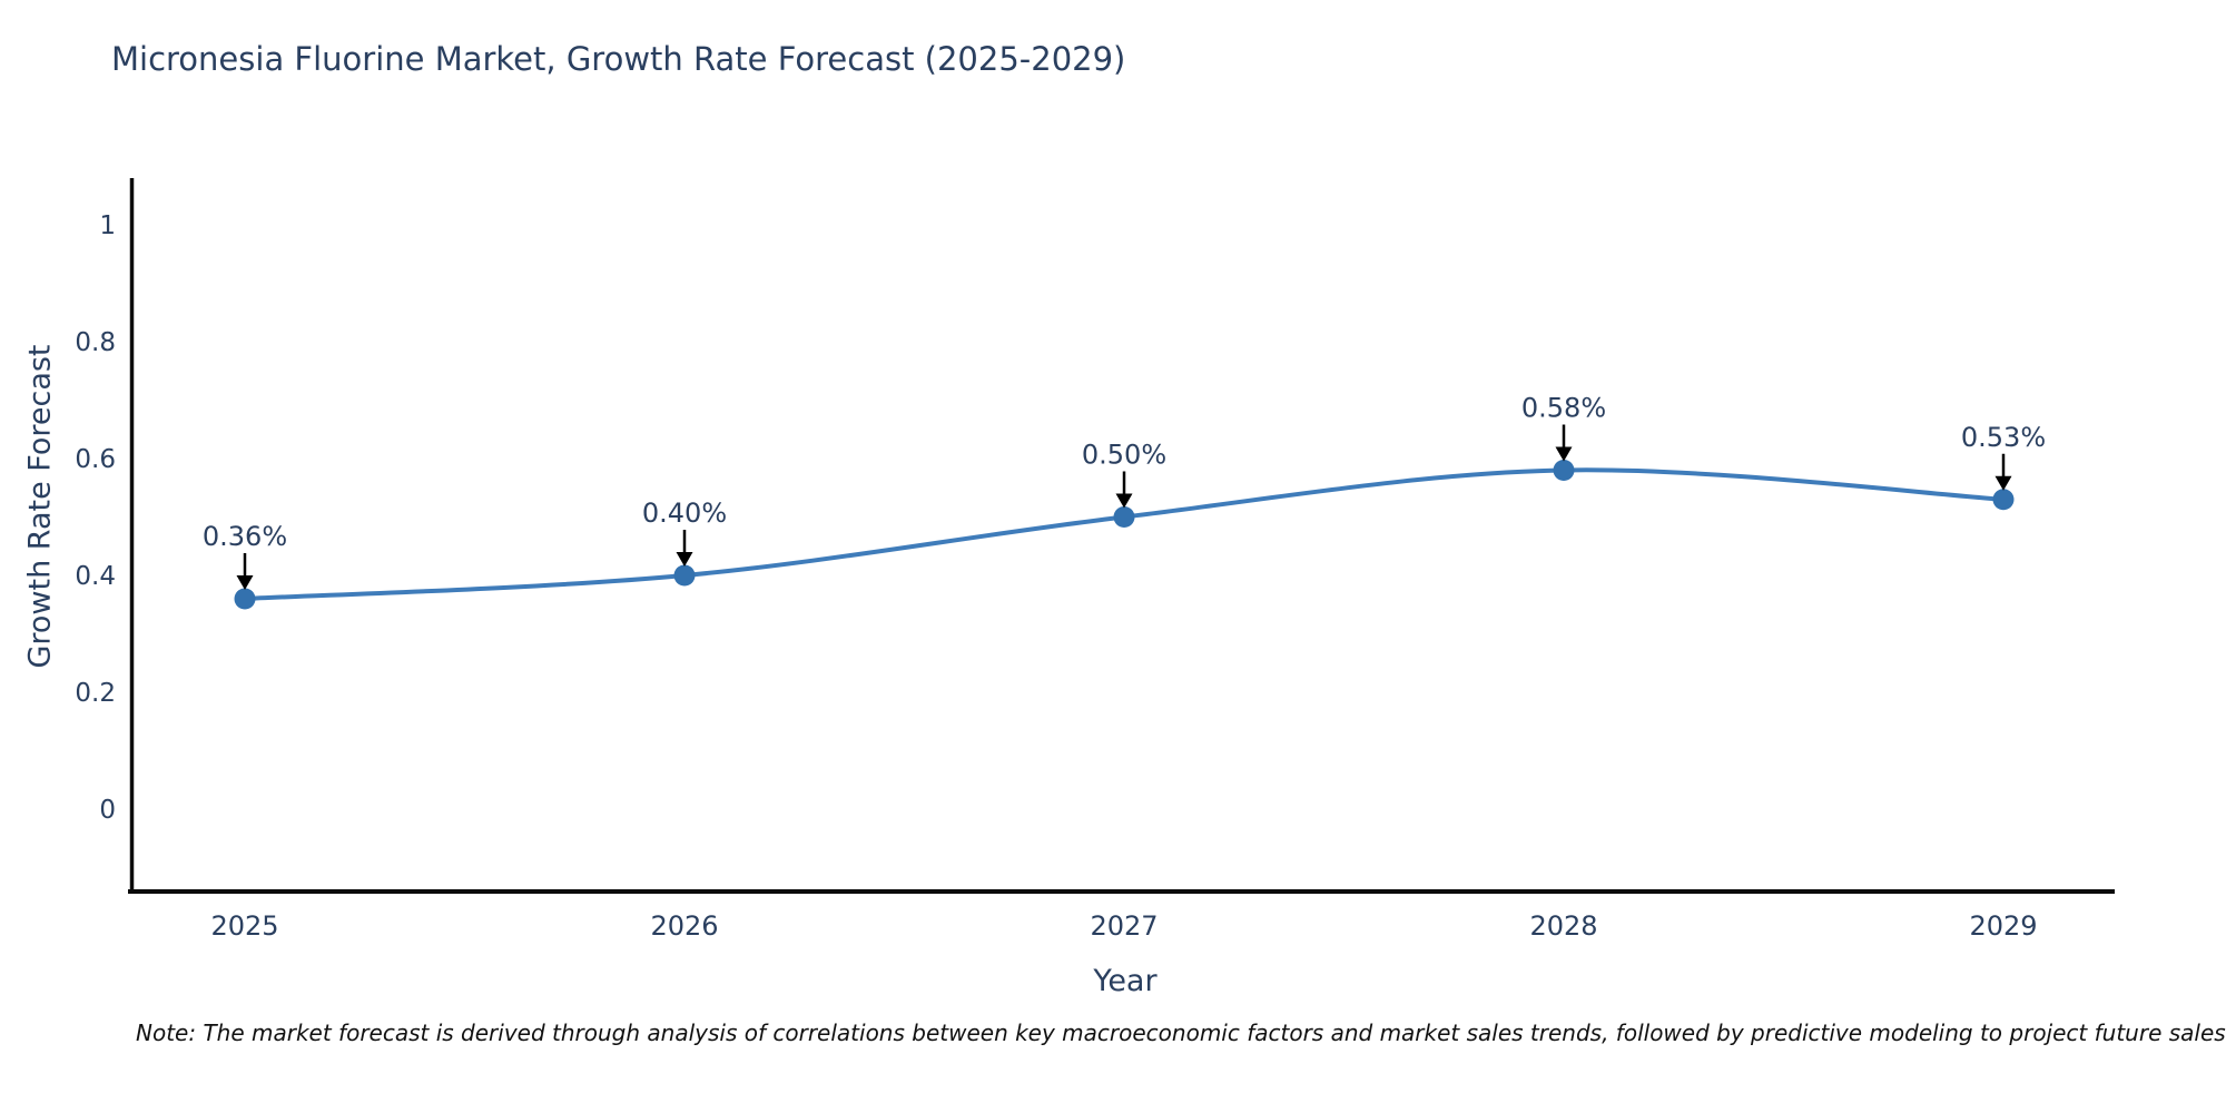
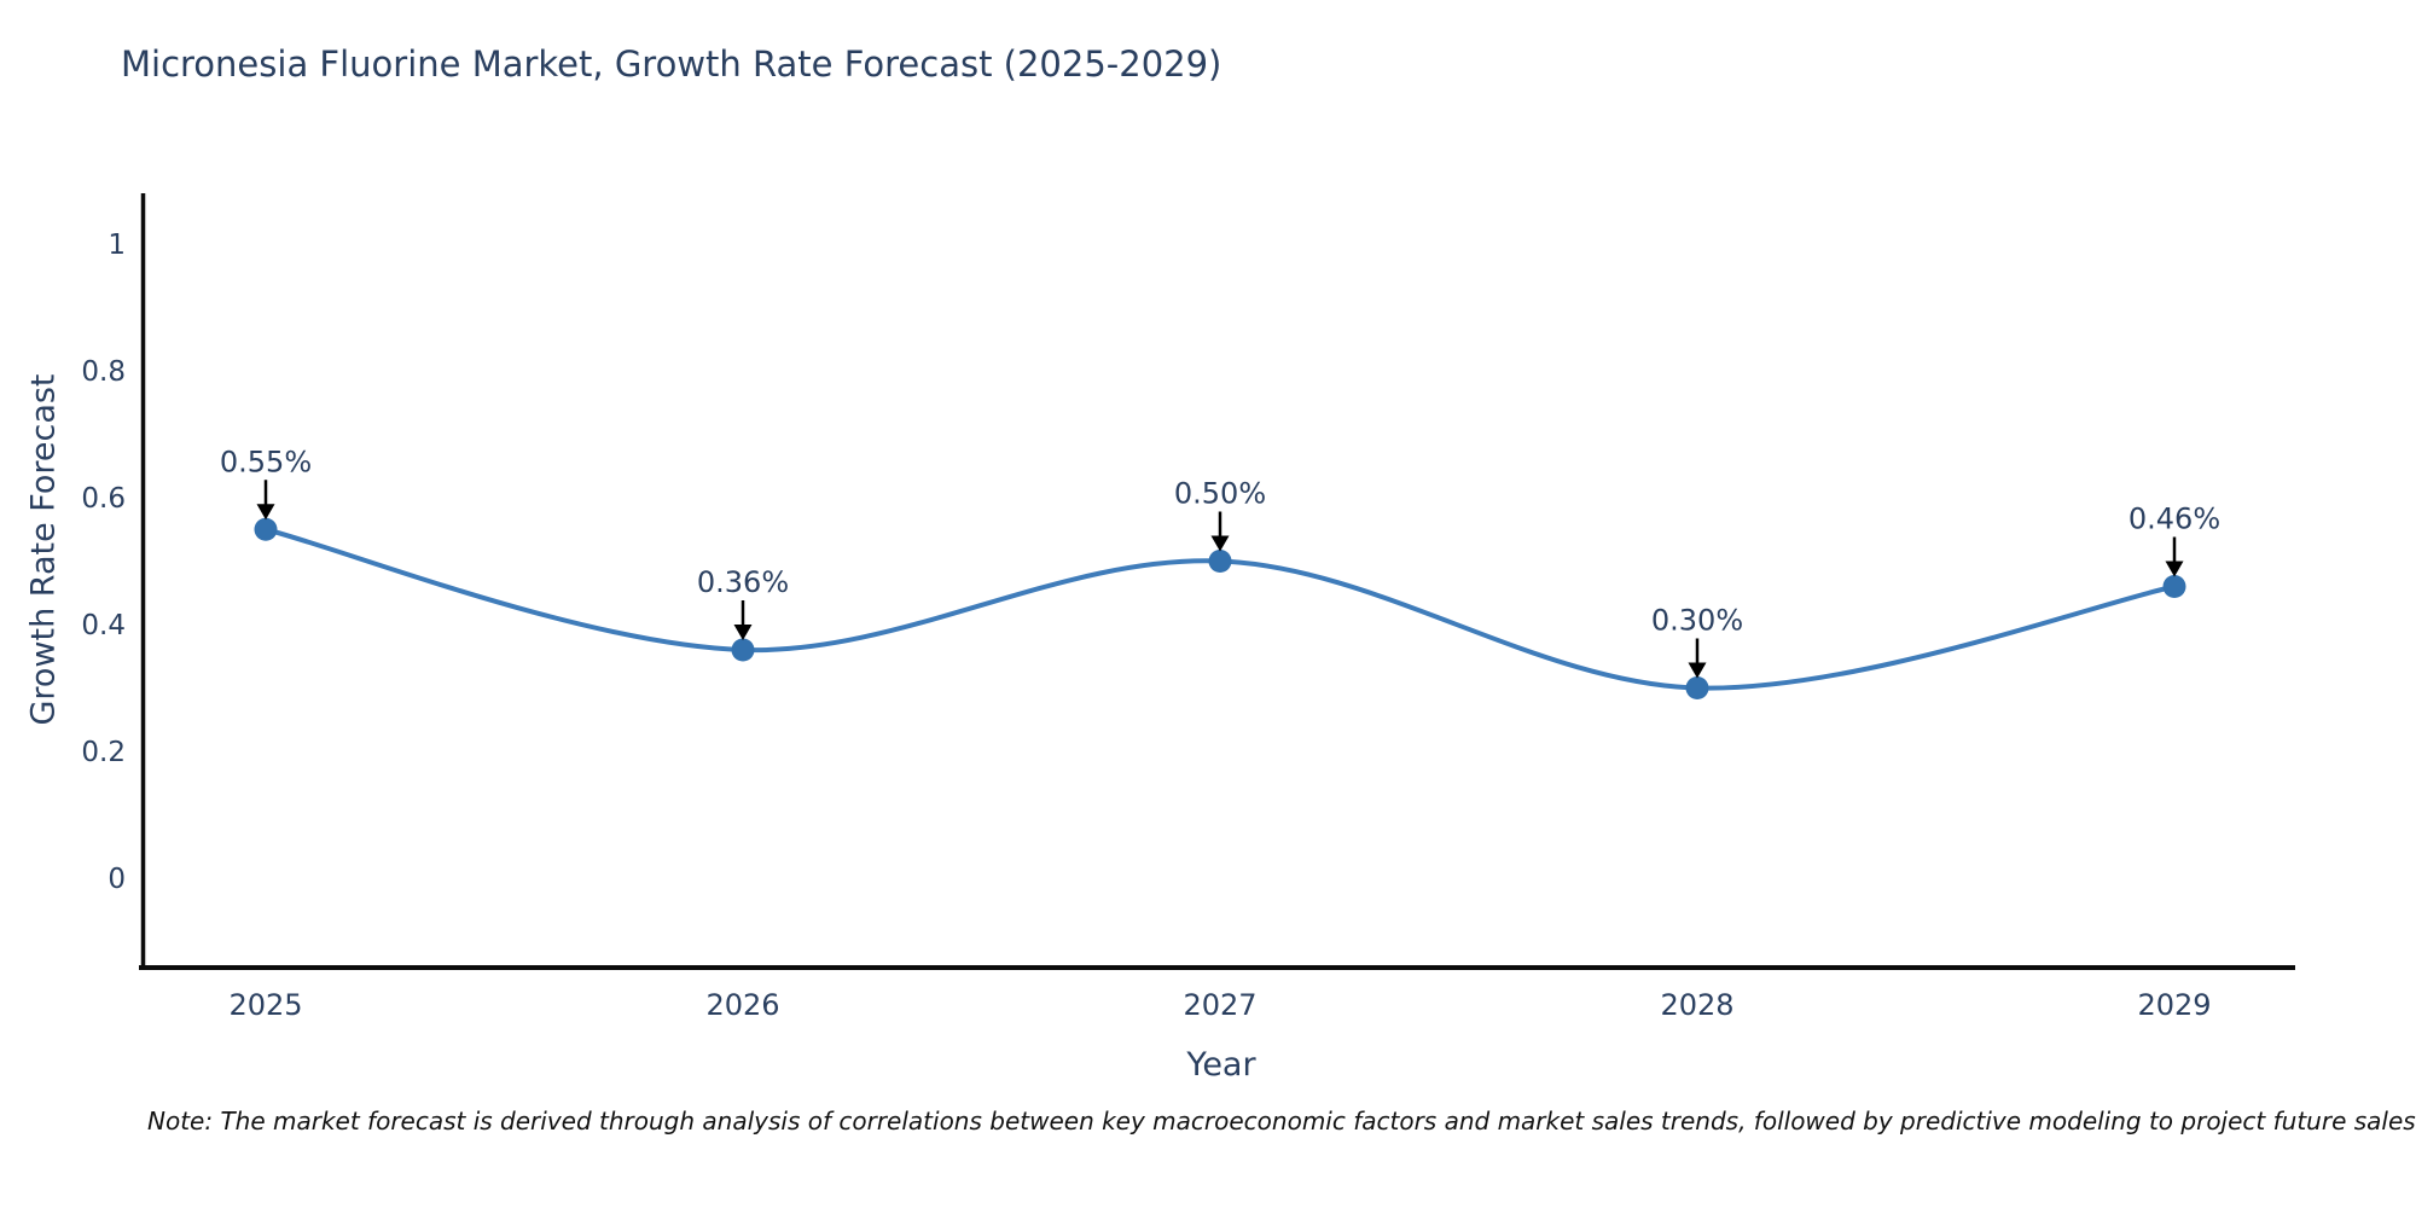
2025: 0.36% -> 0.55%
2026: 0.40% -> 0.36%
2028: 0.58% -> 0.30%
2029: 0.53% -> 0.46%
